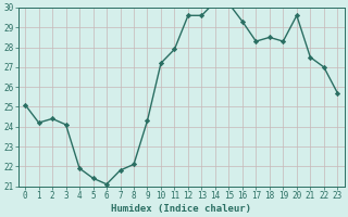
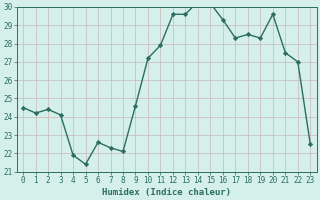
0: 25.1 -> 24.5
6: 21.1 -> 22.6
7: 21.8 -> 22.3
9: 24.3 -> 24.6
23: 25.7 -> 22.5
